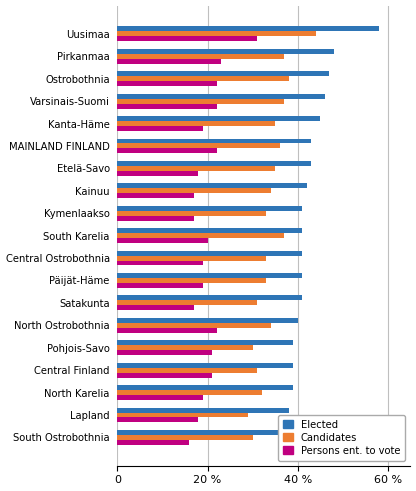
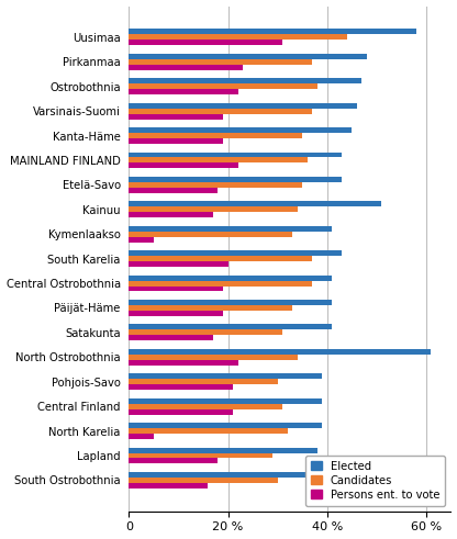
Persons ent. to vote/Varsinais-Suomi: 22 % -> 19 %
Elected/Kainuu: 42 % -> 51 %
Persons ent. to vote/Kymenlaakso: 17 % -> 5 %
Elected/South Karelia: 41 % -> 43 %
Candidates/Central Ostrobothnia: 33 % -> 37 %
Elected/North Ostrobothnia: 40 % -> 61 %
Persons ent. to vote/North Karelia: 19 % -> 5 %
